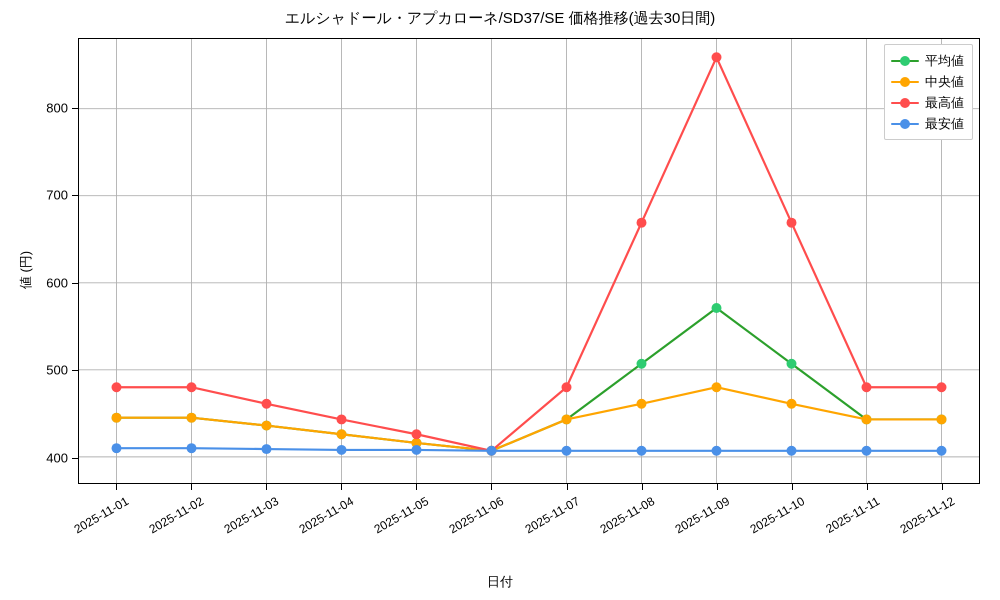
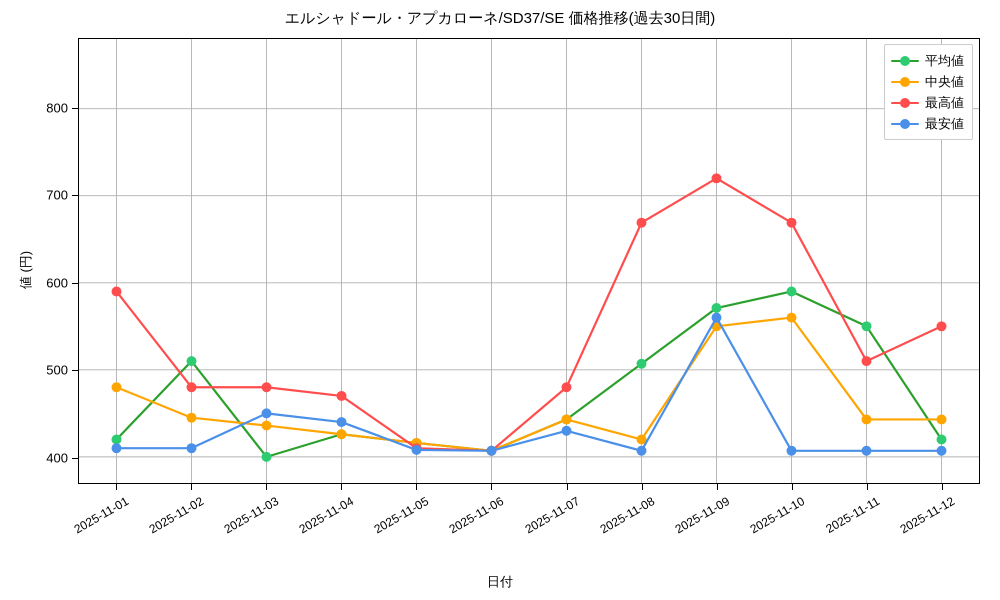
平均値/2025-11-01: 440 -> 420
中央値/2025-11-01: 440 -> 480
最高値/2025-11-01: 480 -> 590
平均値/2025-11-02: 440 -> 510
平均値/2025-11-03: 440 -> 400
最高値/2025-11-03: 460 -> 480
最安値/2025-11-03: 410 -> 450
最高値/2025-11-04: 440 -> 470
最安値/2025-11-04: 410 -> 440
最高値/2025-11-05: 430 -> 410
最安値/2025-11-07: 410 -> 430
中央値/2025-11-08: 460 -> 420
中央値/2025-11-09: 480 -> 550
最高値/2025-11-09: 860 -> 720
最安値/2025-11-09: 410 -> 560
平均値/2025-11-10: 510 -> 590
中央値/2025-11-10: 460 -> 560
平均値/2025-11-11: 440 -> 550
最高値/2025-11-11: 480 -> 510
平均値/2025-11-12: 440 -> 420
最高値/2025-11-12: 480 -> 550
